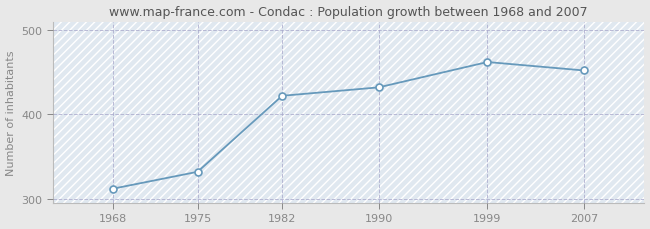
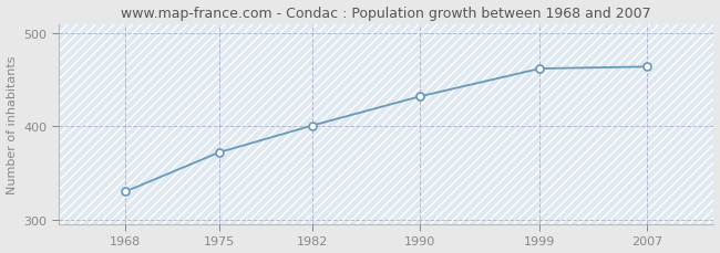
1968: 312 -> 330
1975: 332 -> 372
1982: 422 -> 401
2007: 452 -> 464
